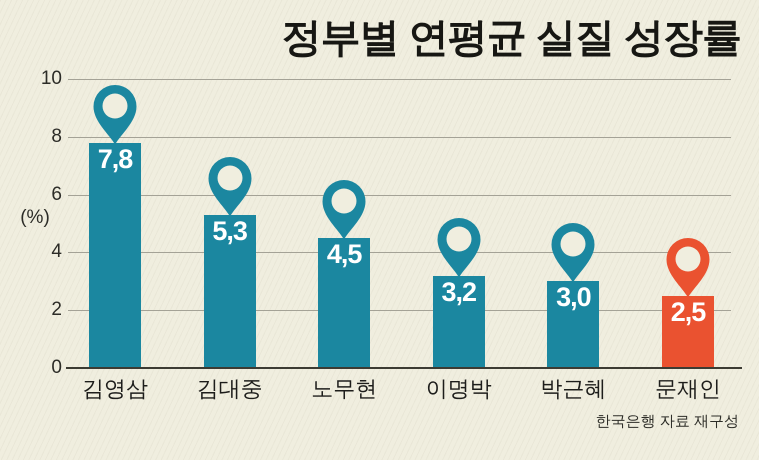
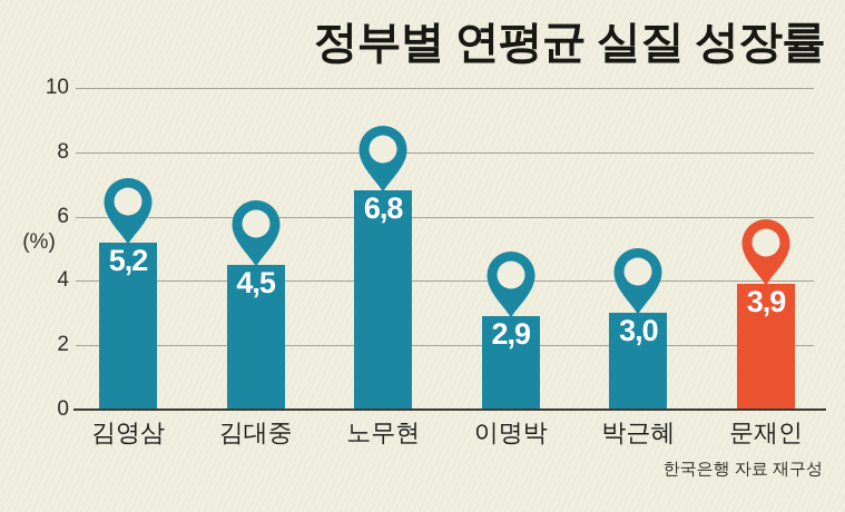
김영삼: 7,8 -> 5,2
김대중: 5,3 -> 4,5
노무현: 4,5 -> 6,8
이명박: 3,2 -> 2,9
문재인: 2,5 -> 3,9
